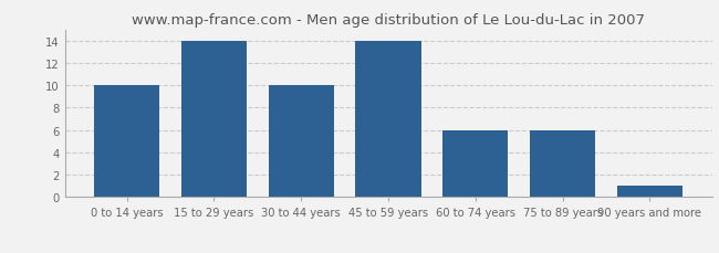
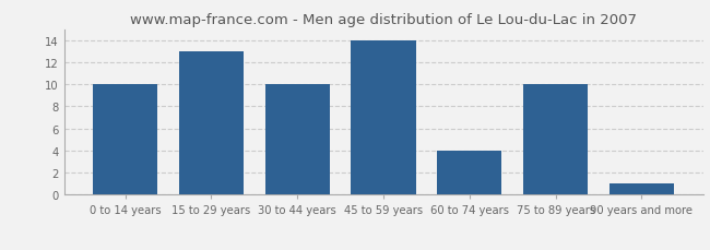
15 to 29 years: 14 -> 13
60 to 74 years: 6 -> 4
75 to 89 years: 6 -> 10
